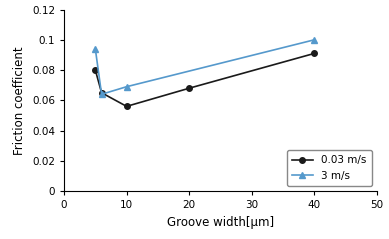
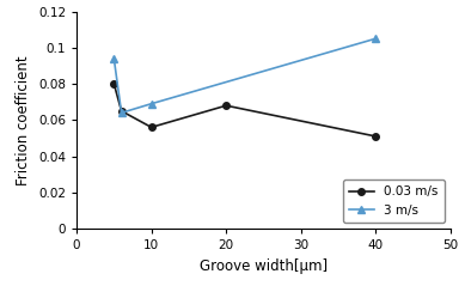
0.03 m/s/40: 0.091 -> 0.051
3 m/s/40: 0.100 -> 0.105
